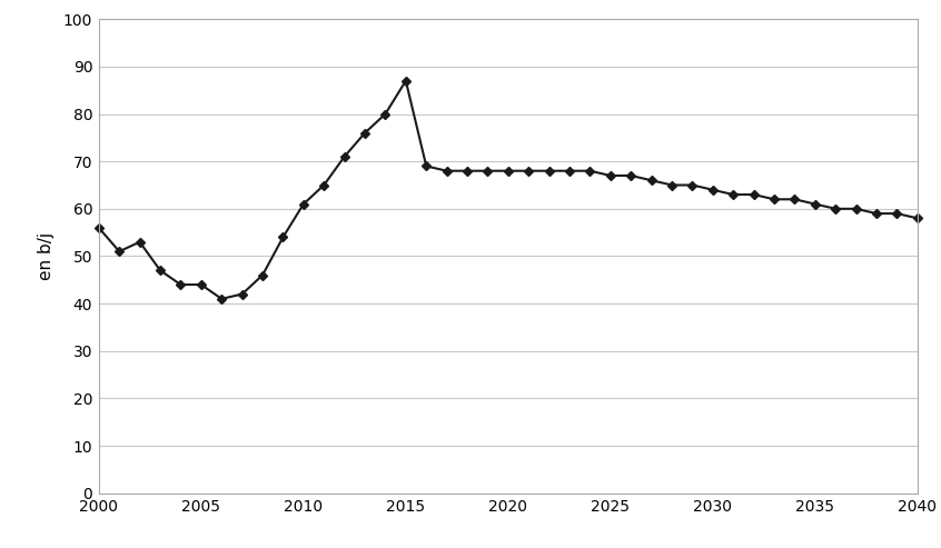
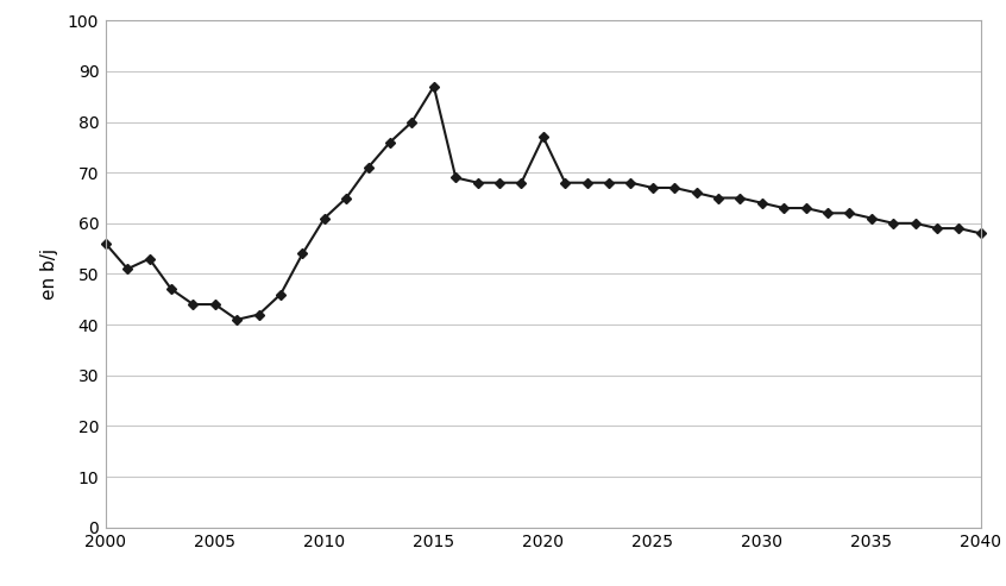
2020: 68 -> 77
